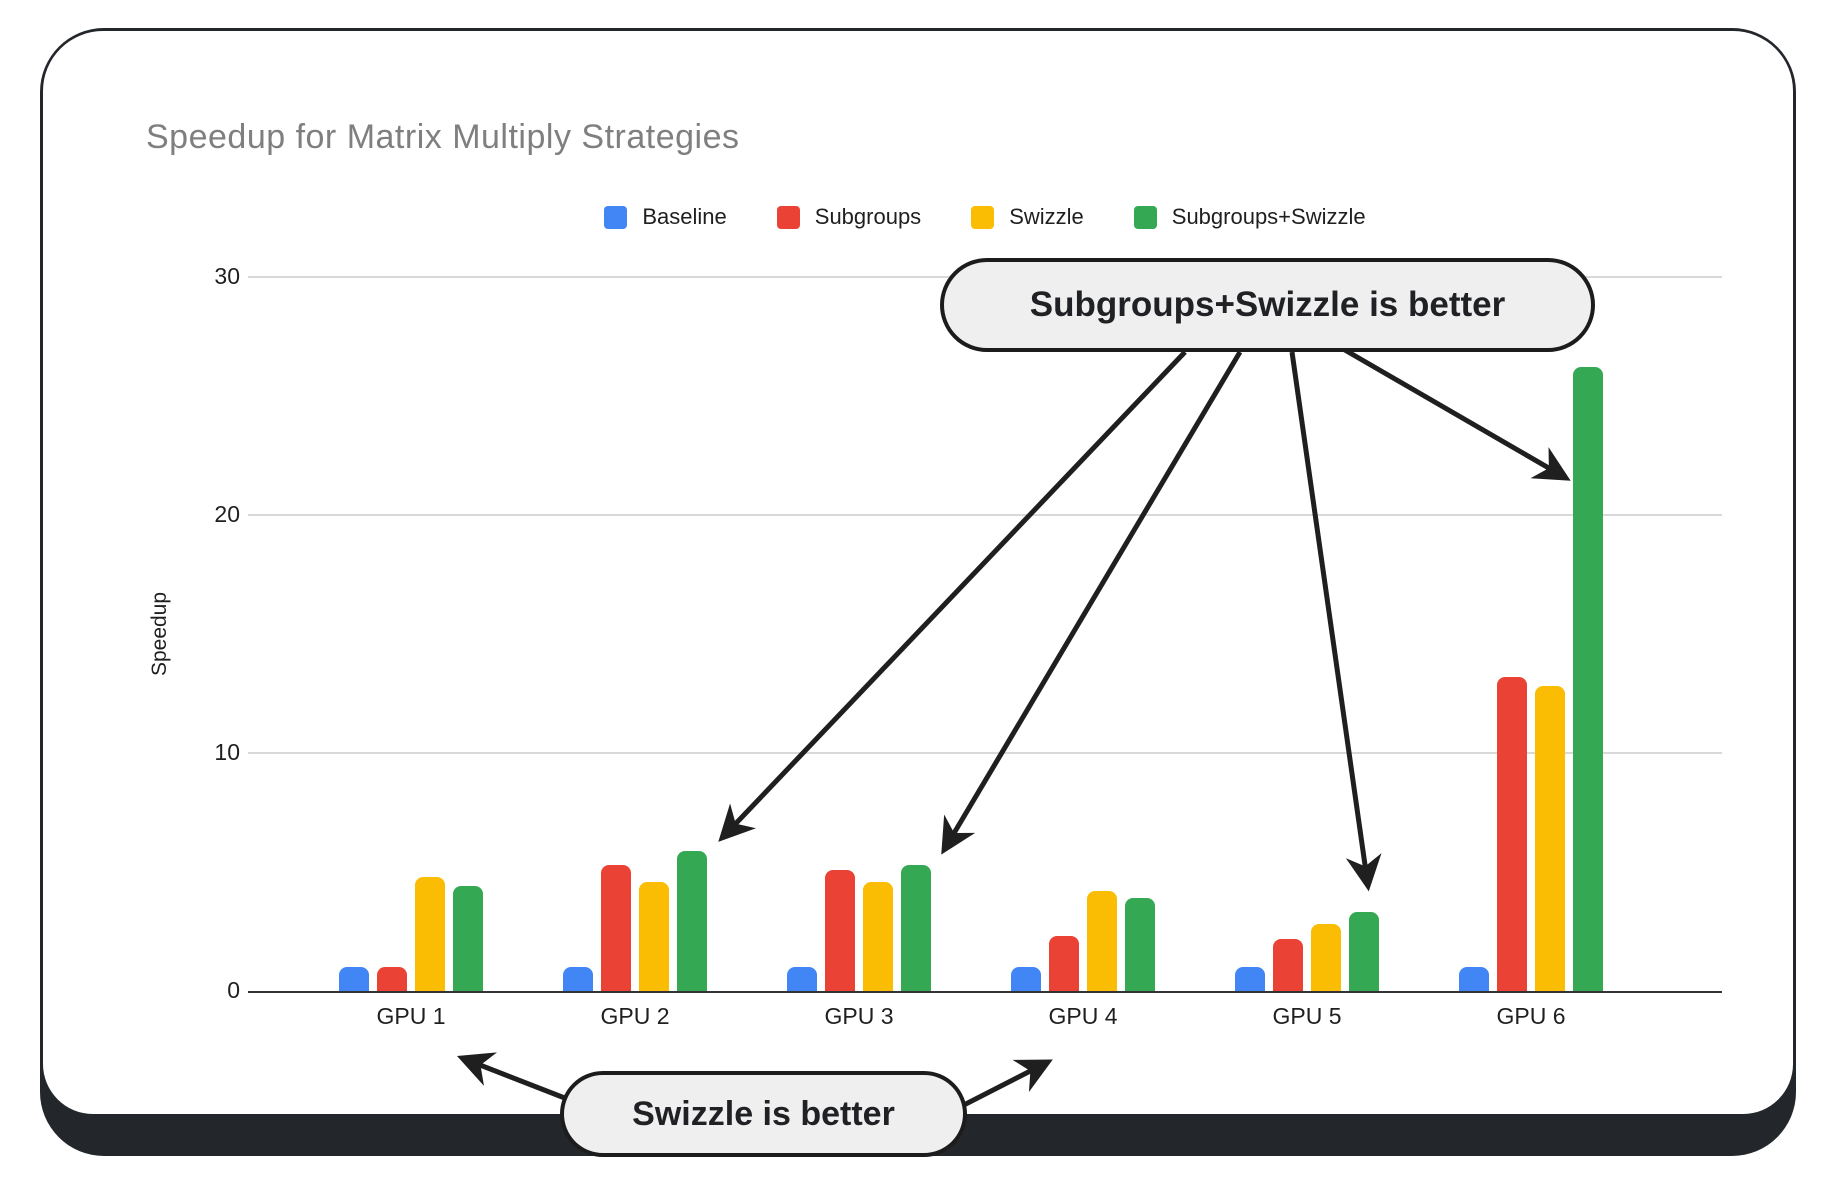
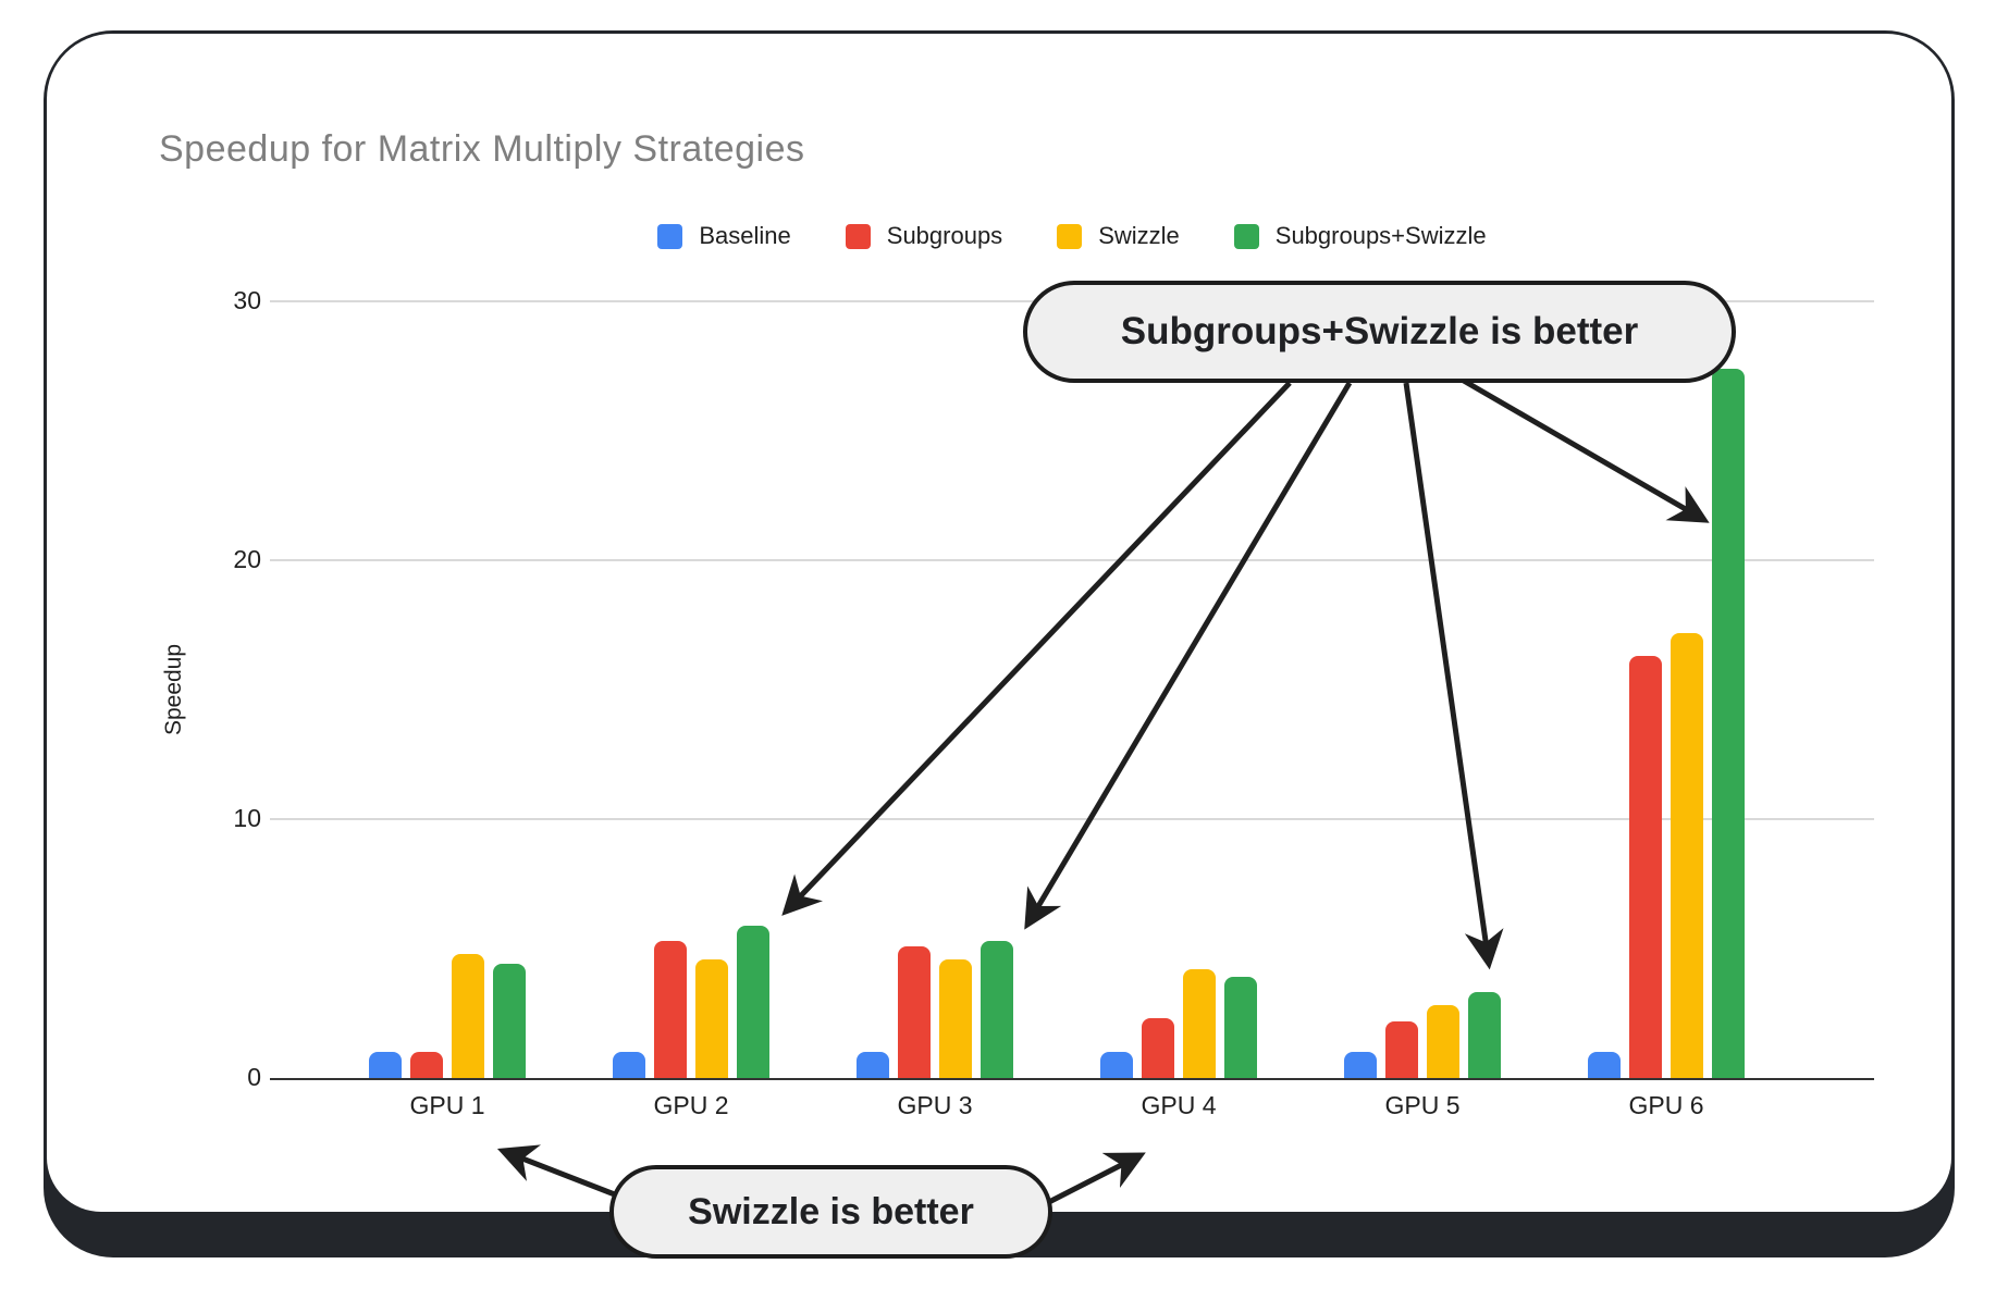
Subgroups/GPU 6: 13.2 -> 16.3
Swizzle/GPU 6: 12.8 -> 17.2
Subgroups+Swizzle/GPU 6: 26.2 -> 27.4
